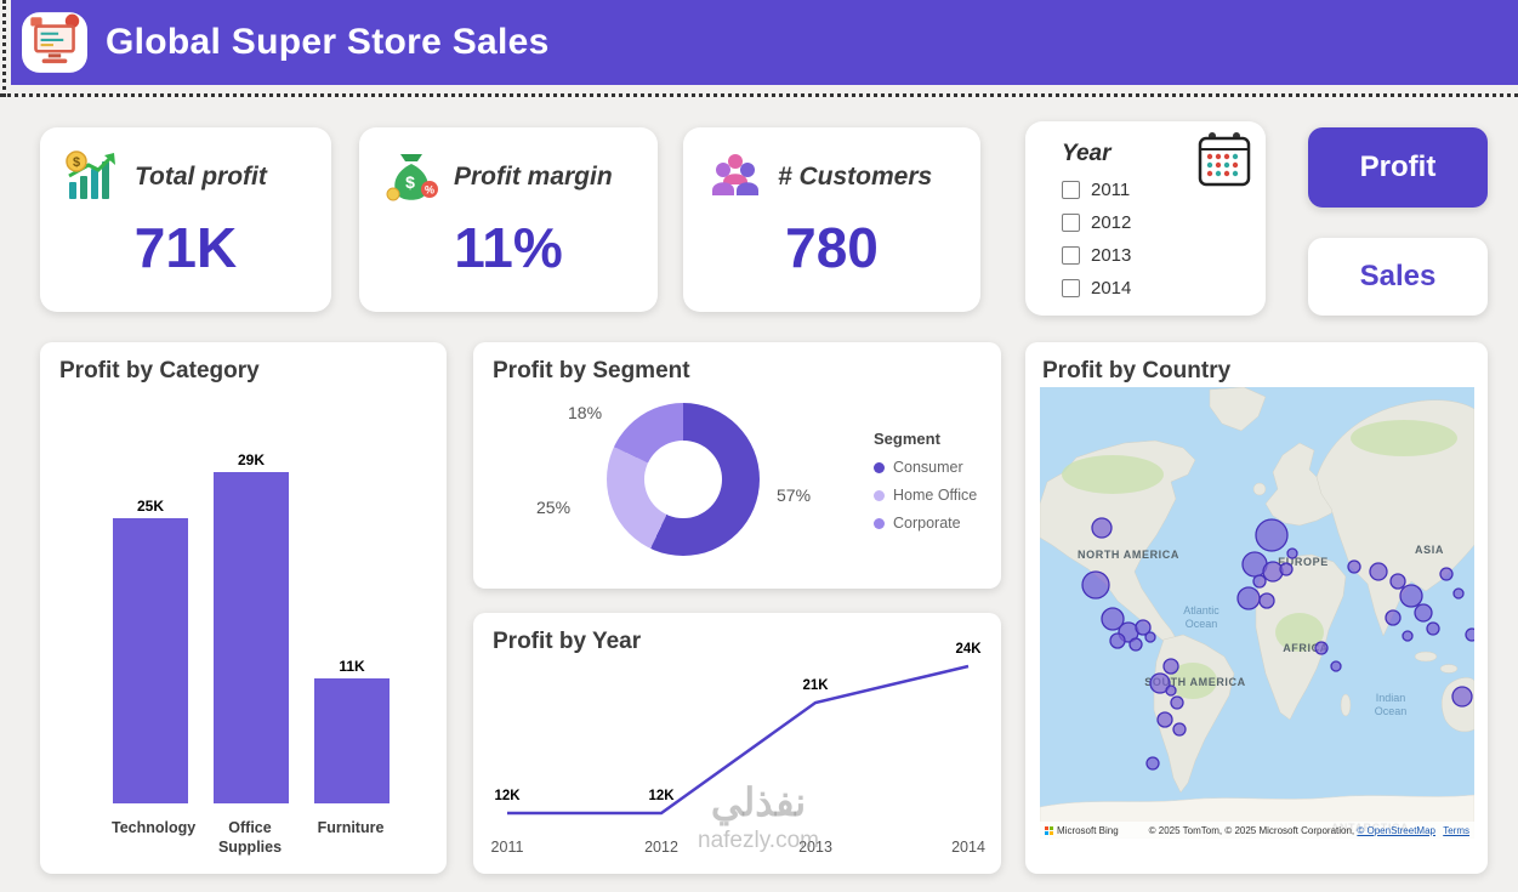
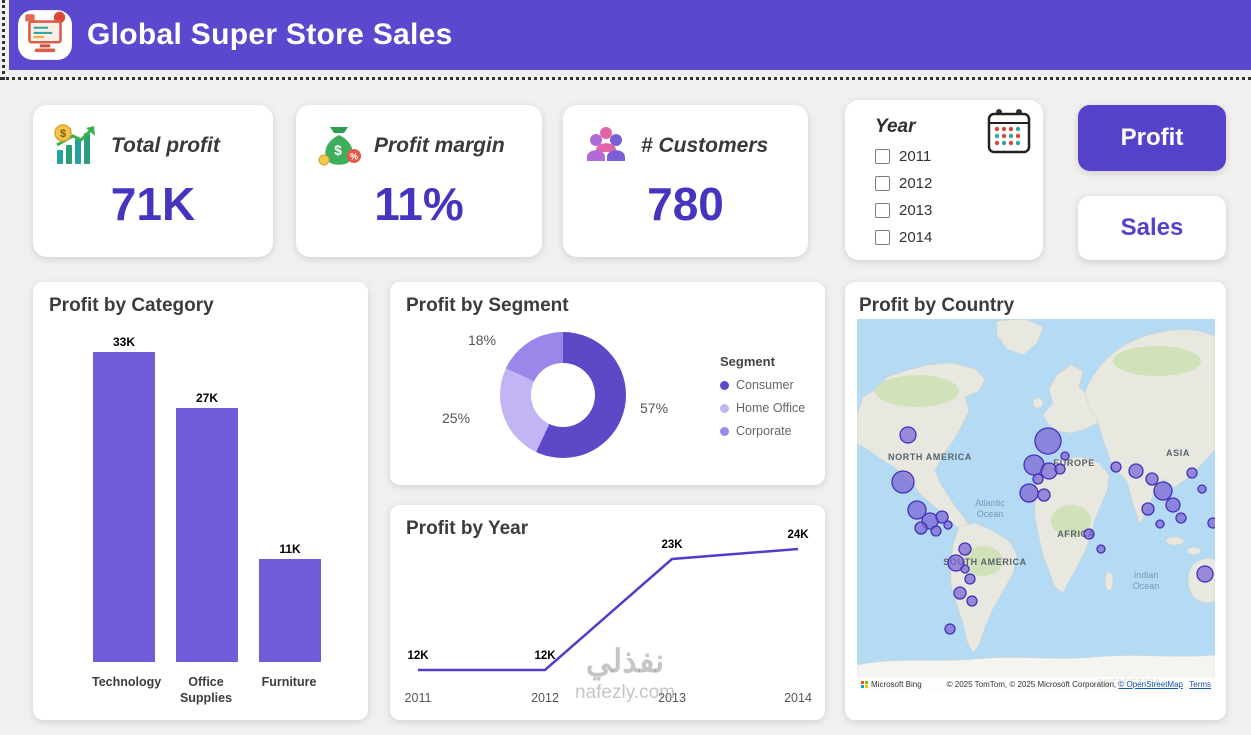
Profit by Category/Technology: 25K -> 33K
Profit by Category/Office Supplies: 29K -> 27K
Profit by Year/2013: 21K -> 23K
